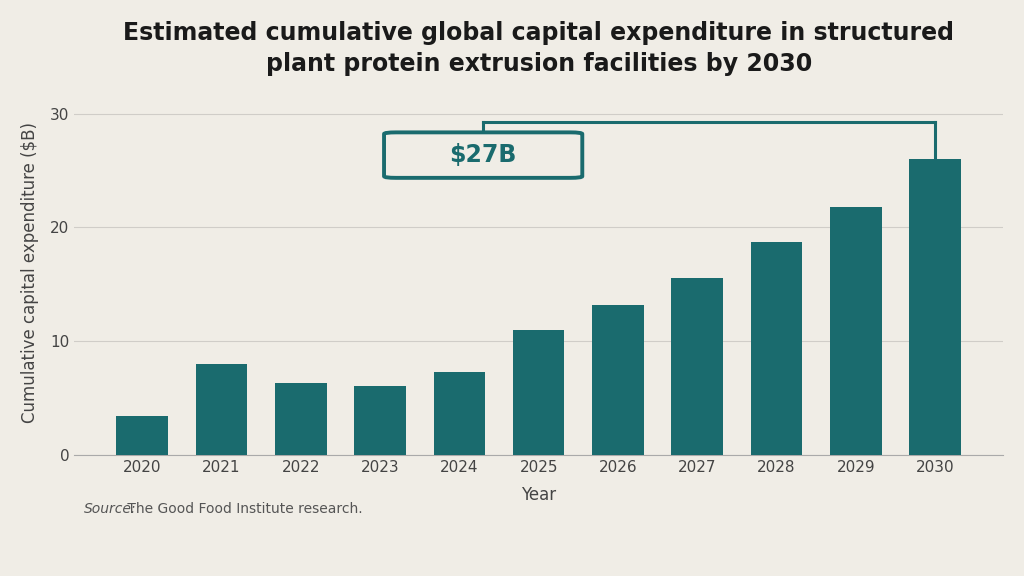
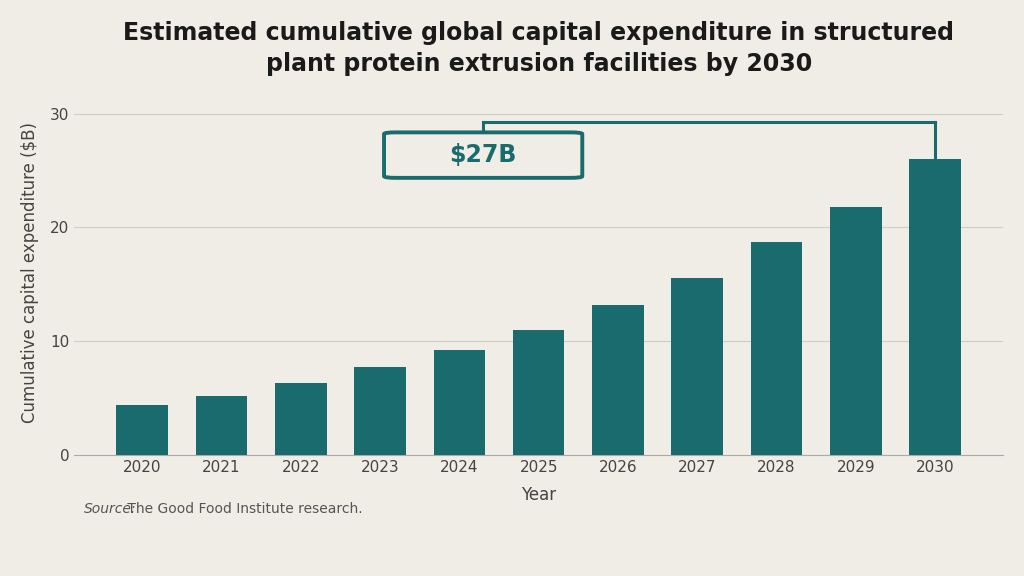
2020: 3.4 -> 4.4
2021: 8.0 -> 5.2
2023: 6.0 -> 7.7
2024: 7.3 -> 9.2
